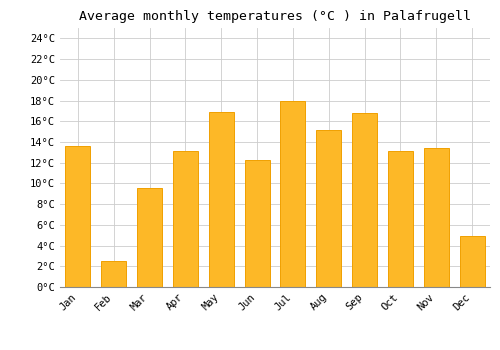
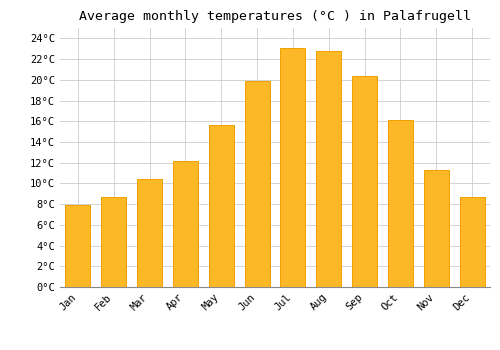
Jan: 13.6°C -> 7.9°C
Feb: 2.5°C -> 8.7°C
Mar: 9.6°C -> 10.4°C
Apr: 13.1°C -> 12.2°C
May: 16.9°C -> 15.6°C
Jun: 12.3°C -> 19.9°C
Jul: 18.0°C -> 23.1°C
Aug: 15.2°C -> 22.8°C
Sep: 16.8°C -> 20.4°C
Oct: 13.1°C -> 16.1°C
Nov: 13.4°C -> 11.3°C
Dec: 4.9°C -> 8.7°C
